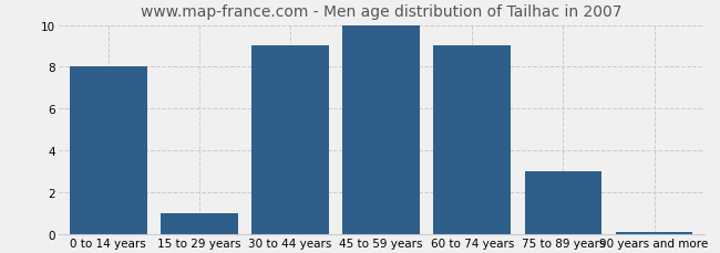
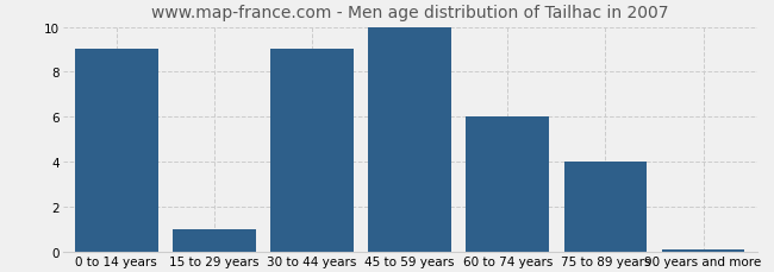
0 to 14 years: 8.0 -> 9.0
60 to 74 years: 9.0 -> 6.0
75 to 89 years: 3.0 -> 4.0
